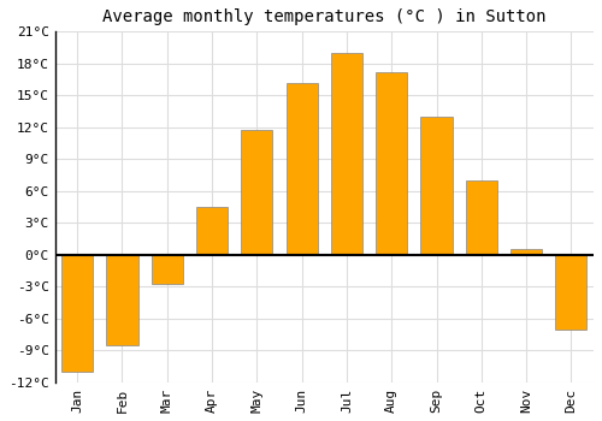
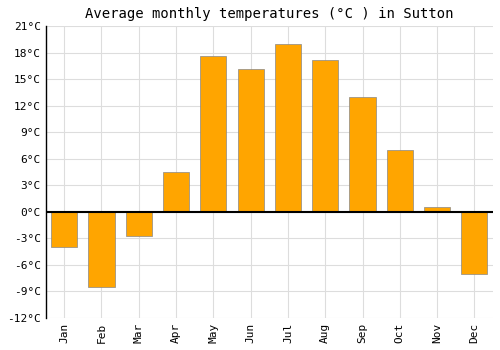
Jan: -11.0°C -> -4.0°C
May: 11.8°C -> 17.6°C
